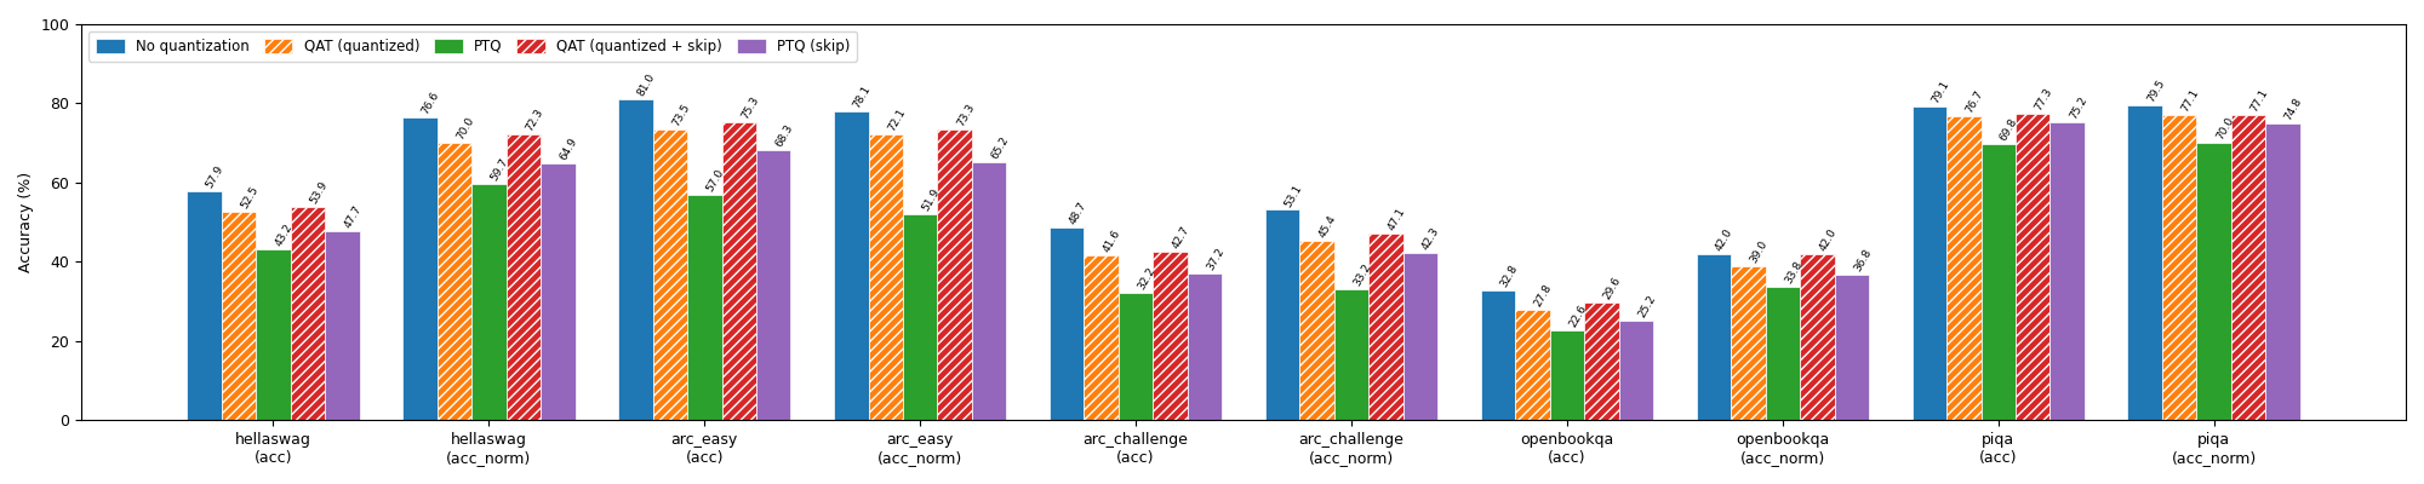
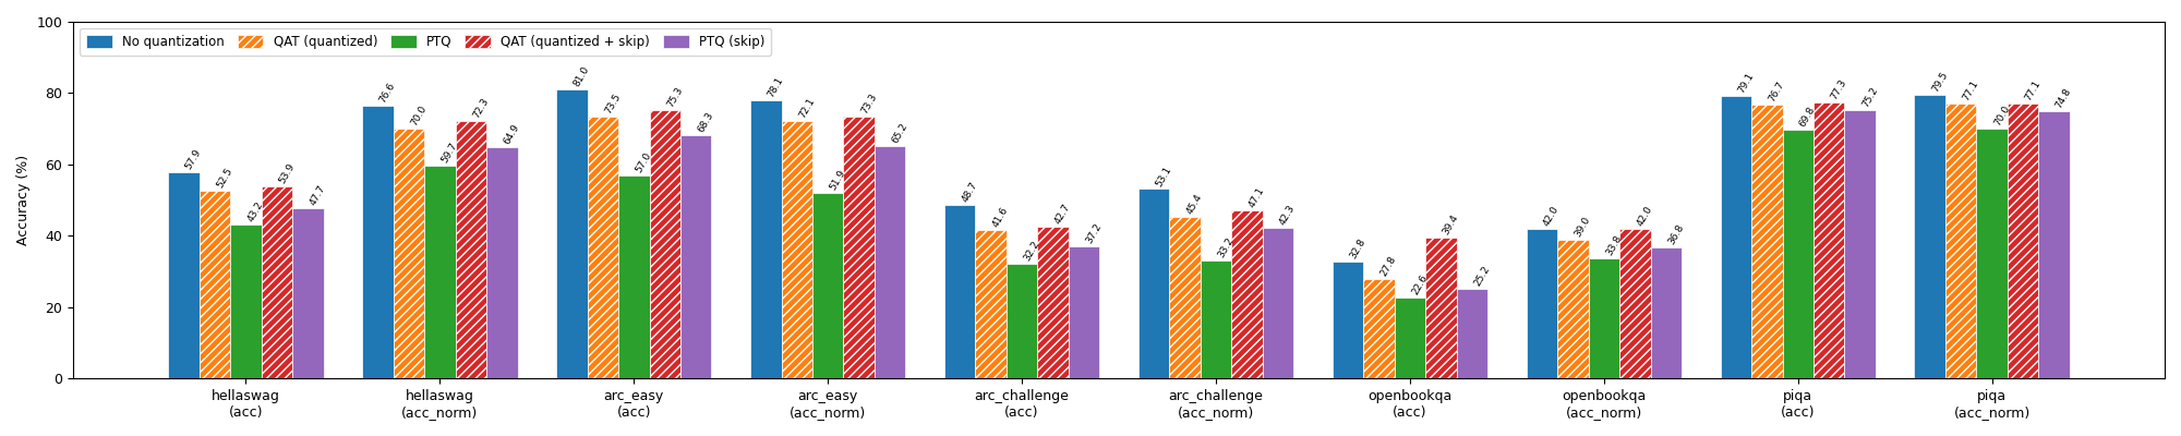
QAT (quantized + skip)/openbookqa (acc): 29.6 -> 39.4
